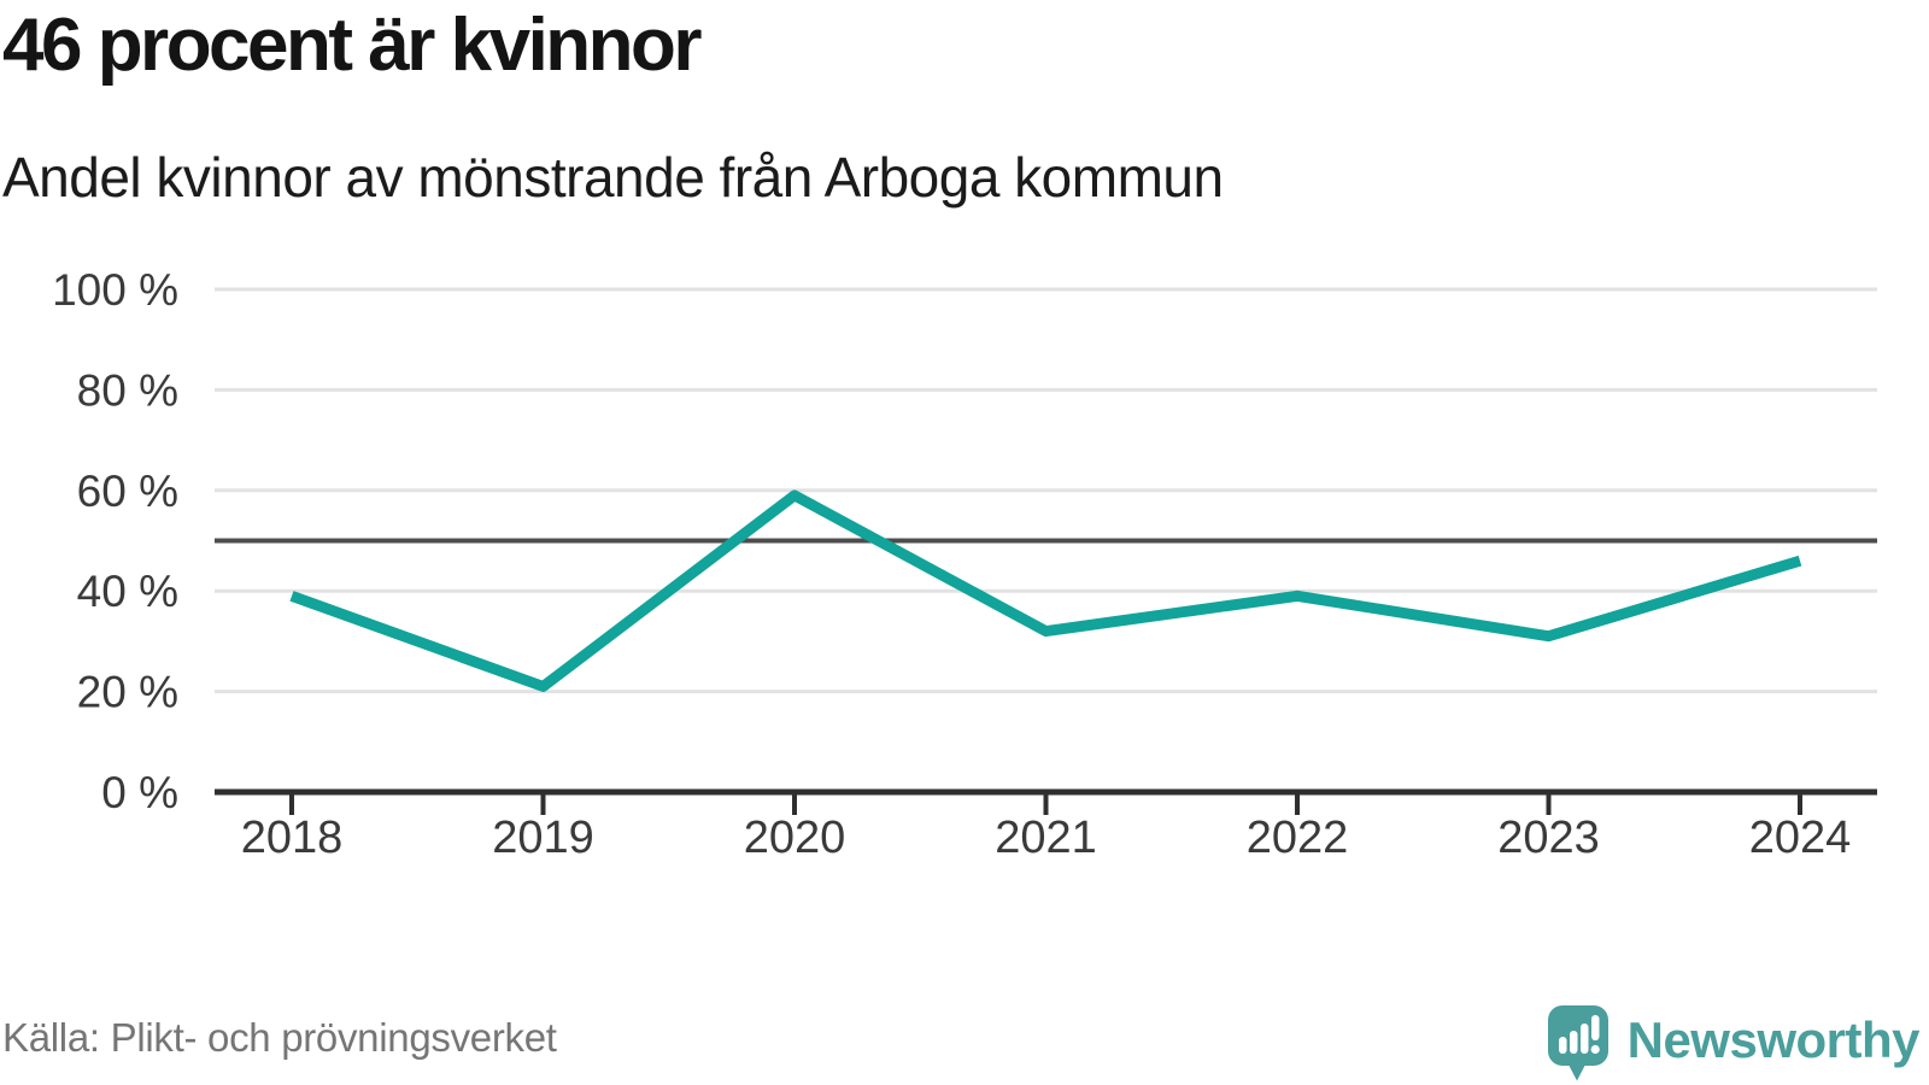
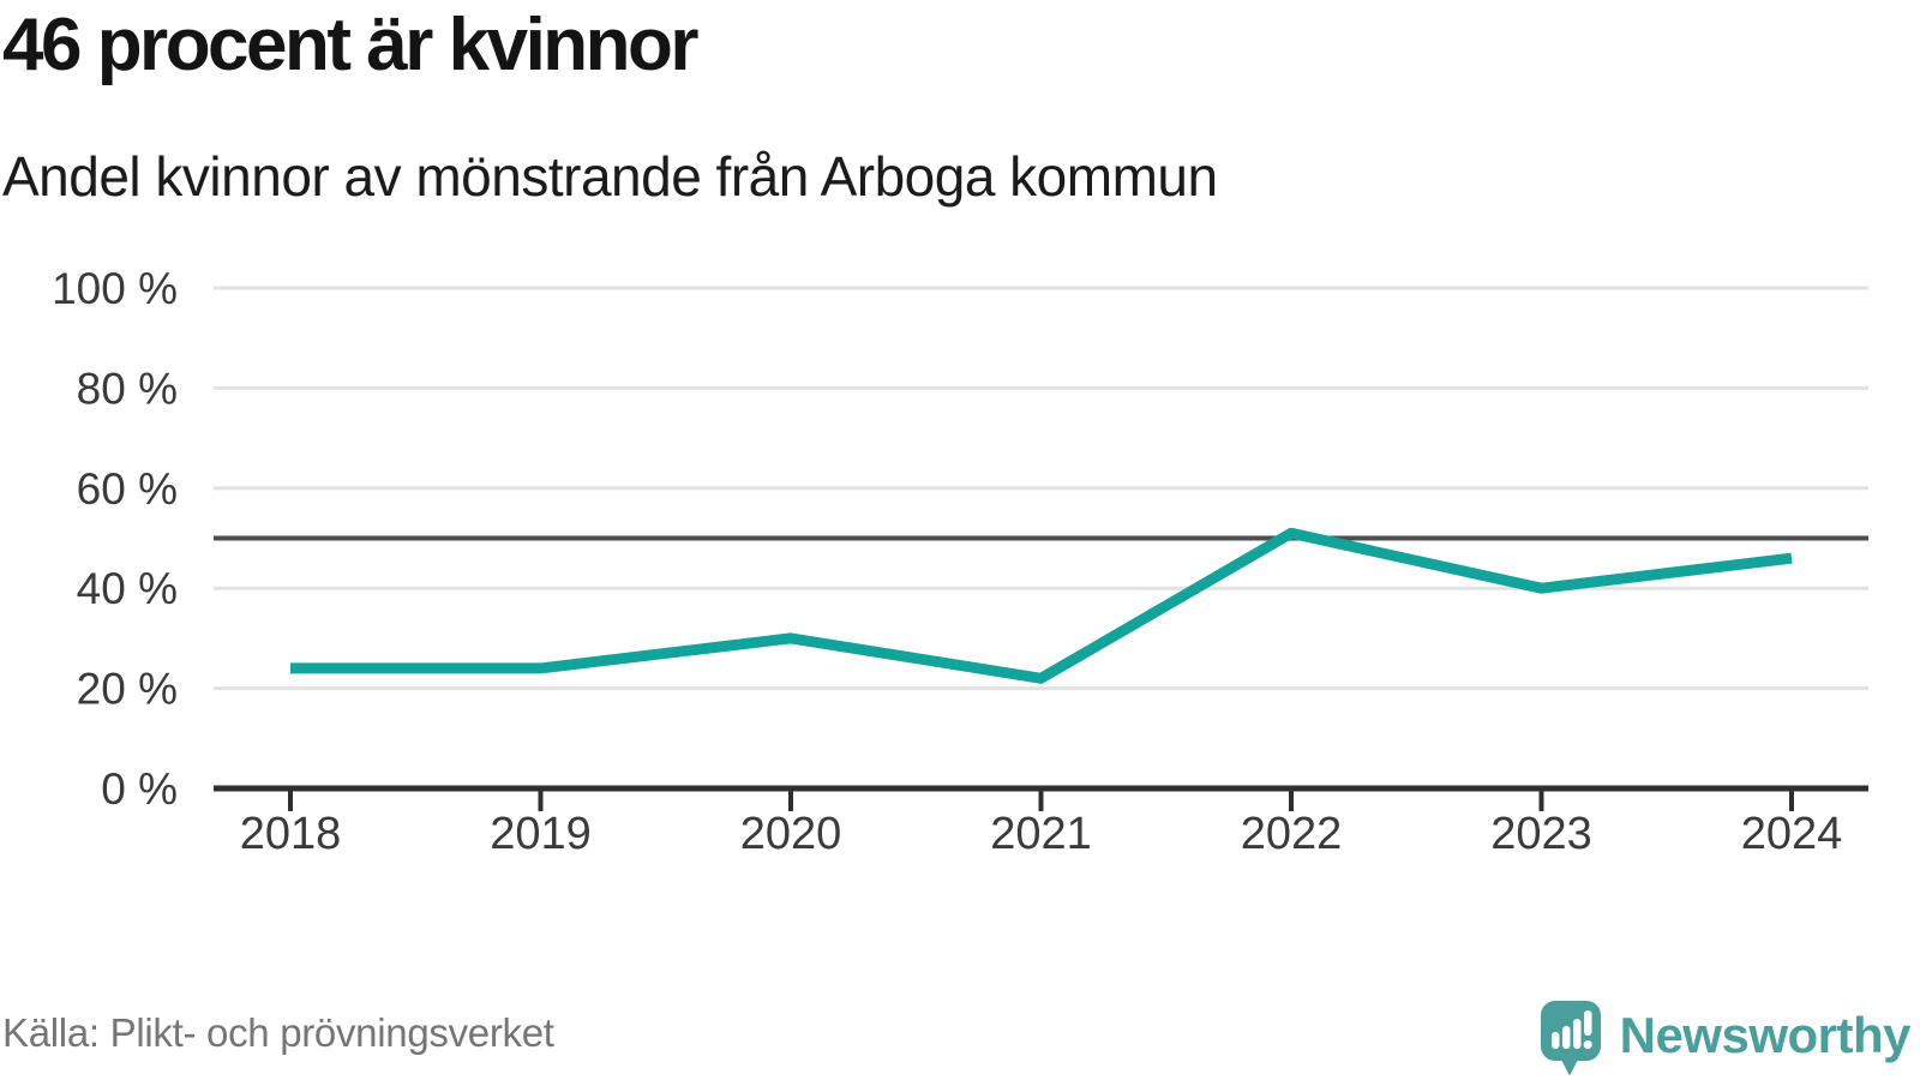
2018: 39% -> 24%
2019: 21% -> 24%
2020: 59% -> 30%
2021: 32% -> 22%
2022: 39% -> 51%
2023: 31% -> 40%
